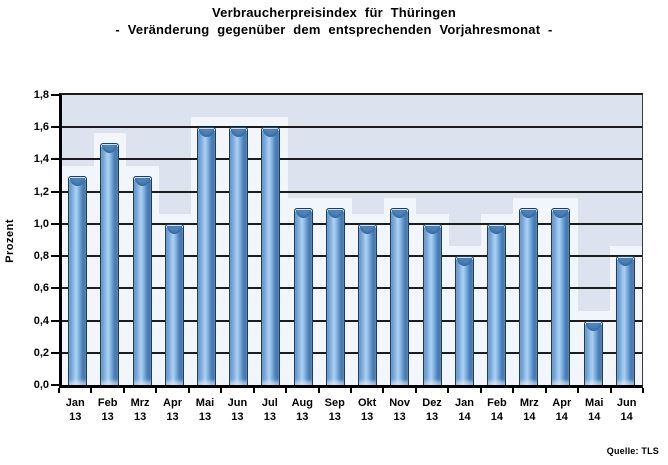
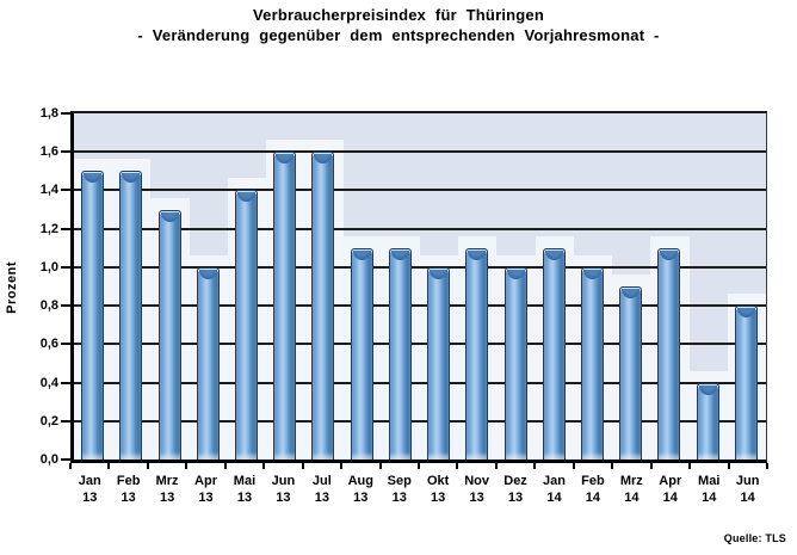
Jan 13: 1,3 -> 1,5
Mai 13: 1,6 -> 1,4
Jan 14: 0,8 -> 1,1
Mrz 14: 1,1 -> 0,9
